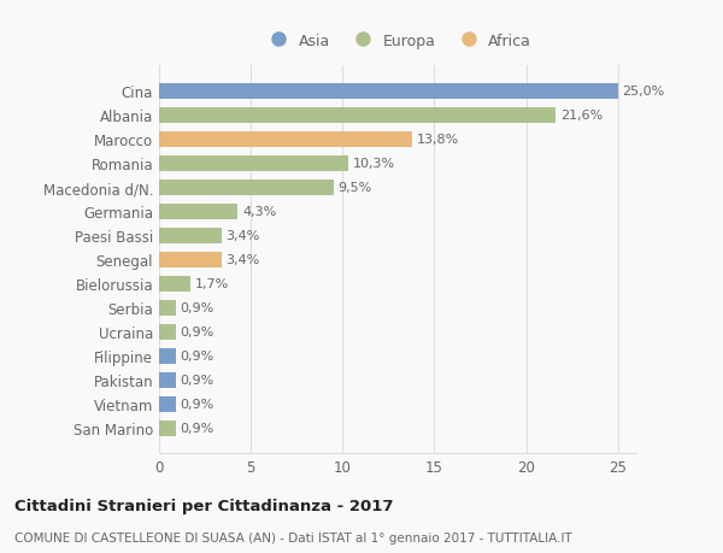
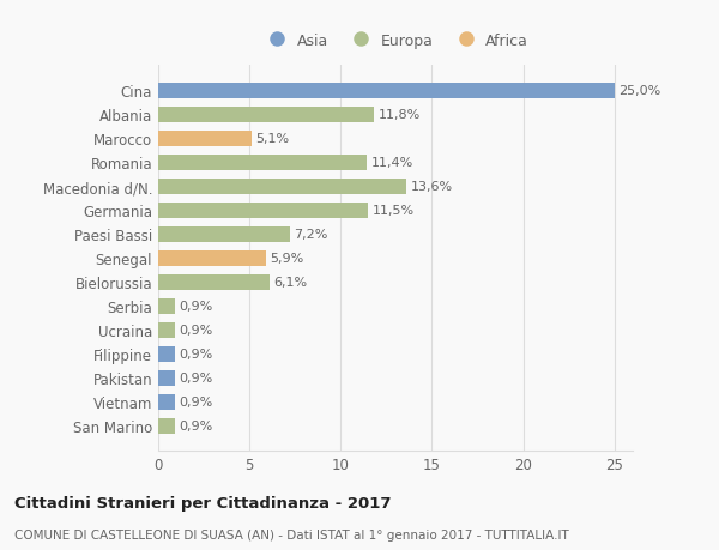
Albania: 21,6% -> 11,8%
Marocco: 13,8% -> 5,1%
Romania: 10,3% -> 11,4%
Macedonia d/N.: 9,5% -> 13,6%
Germania: 4,3% -> 11,5%
Paesi Bassi: 3,4% -> 7,2%
Senegal: 3,4% -> 5,9%
Bielorussia: 1,7% -> 6,1%
